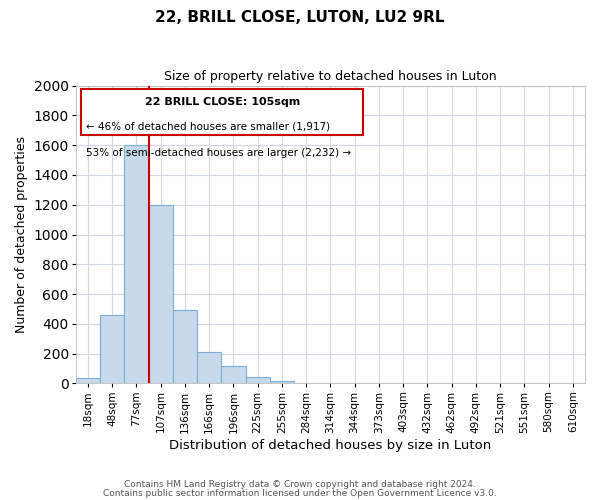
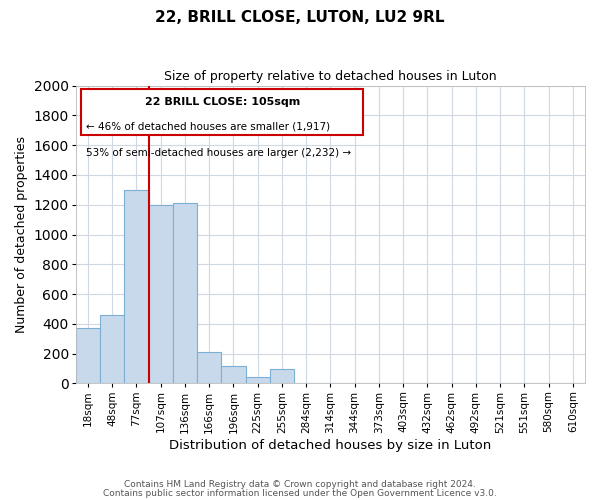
18sqm: 40 -> 370
77sqm: 1600 -> 1300
136sqm: 490 -> 1210
255sqm: 20 -> 100
